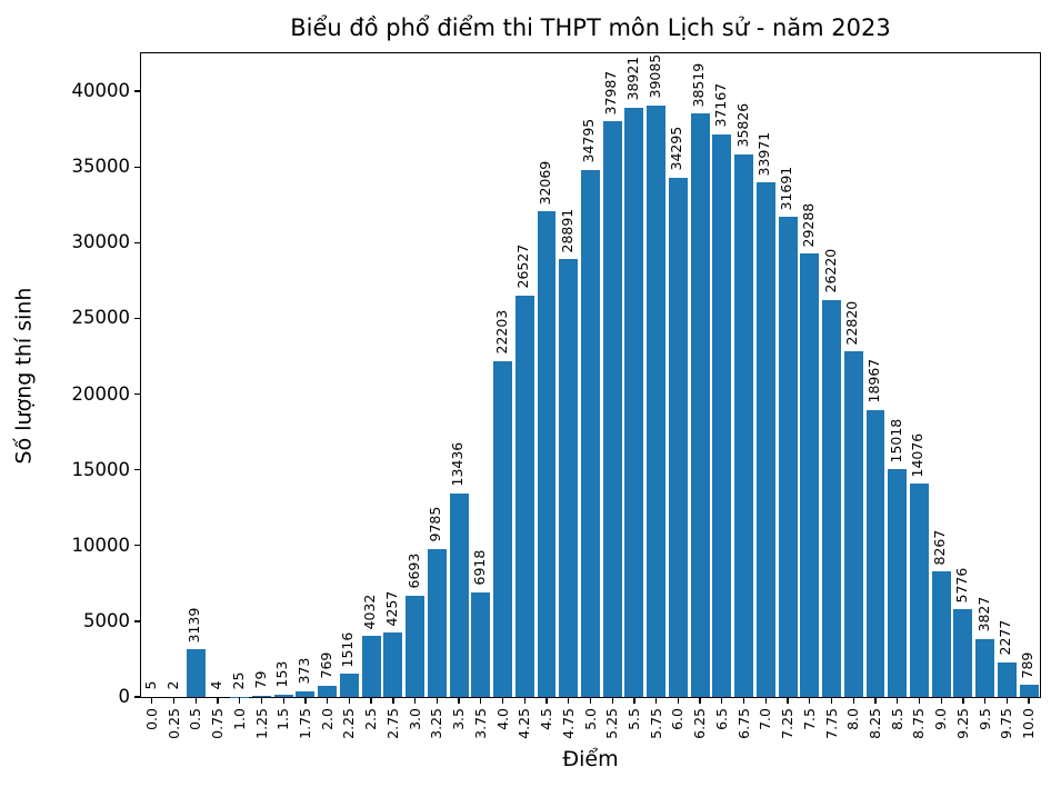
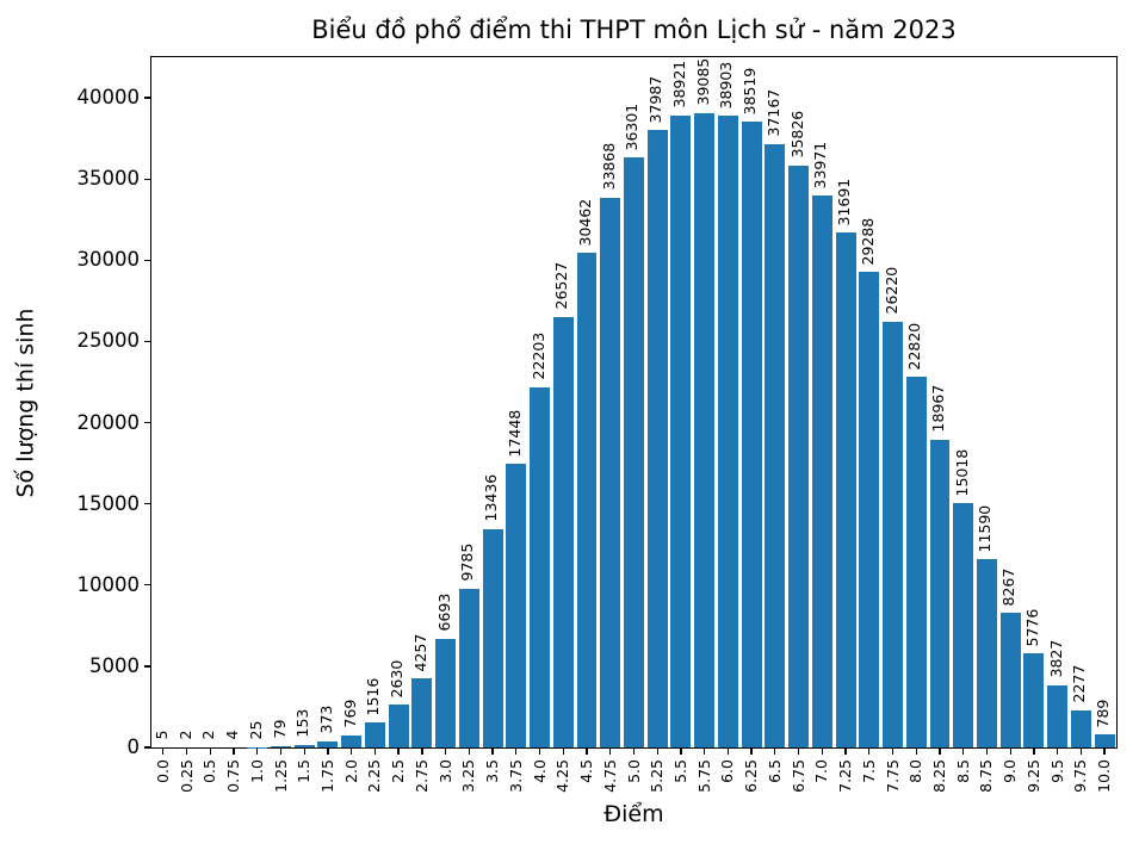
0.5: 3139 -> 2
2.5: 4032 -> 2630
3.75: 6918 -> 17448
4.5: 32069 -> 30462
4.75: 28891 -> 33868
5.0: 34795 -> 36301
6.0: 34295 -> 38903
8.75: 14076 -> 11590
